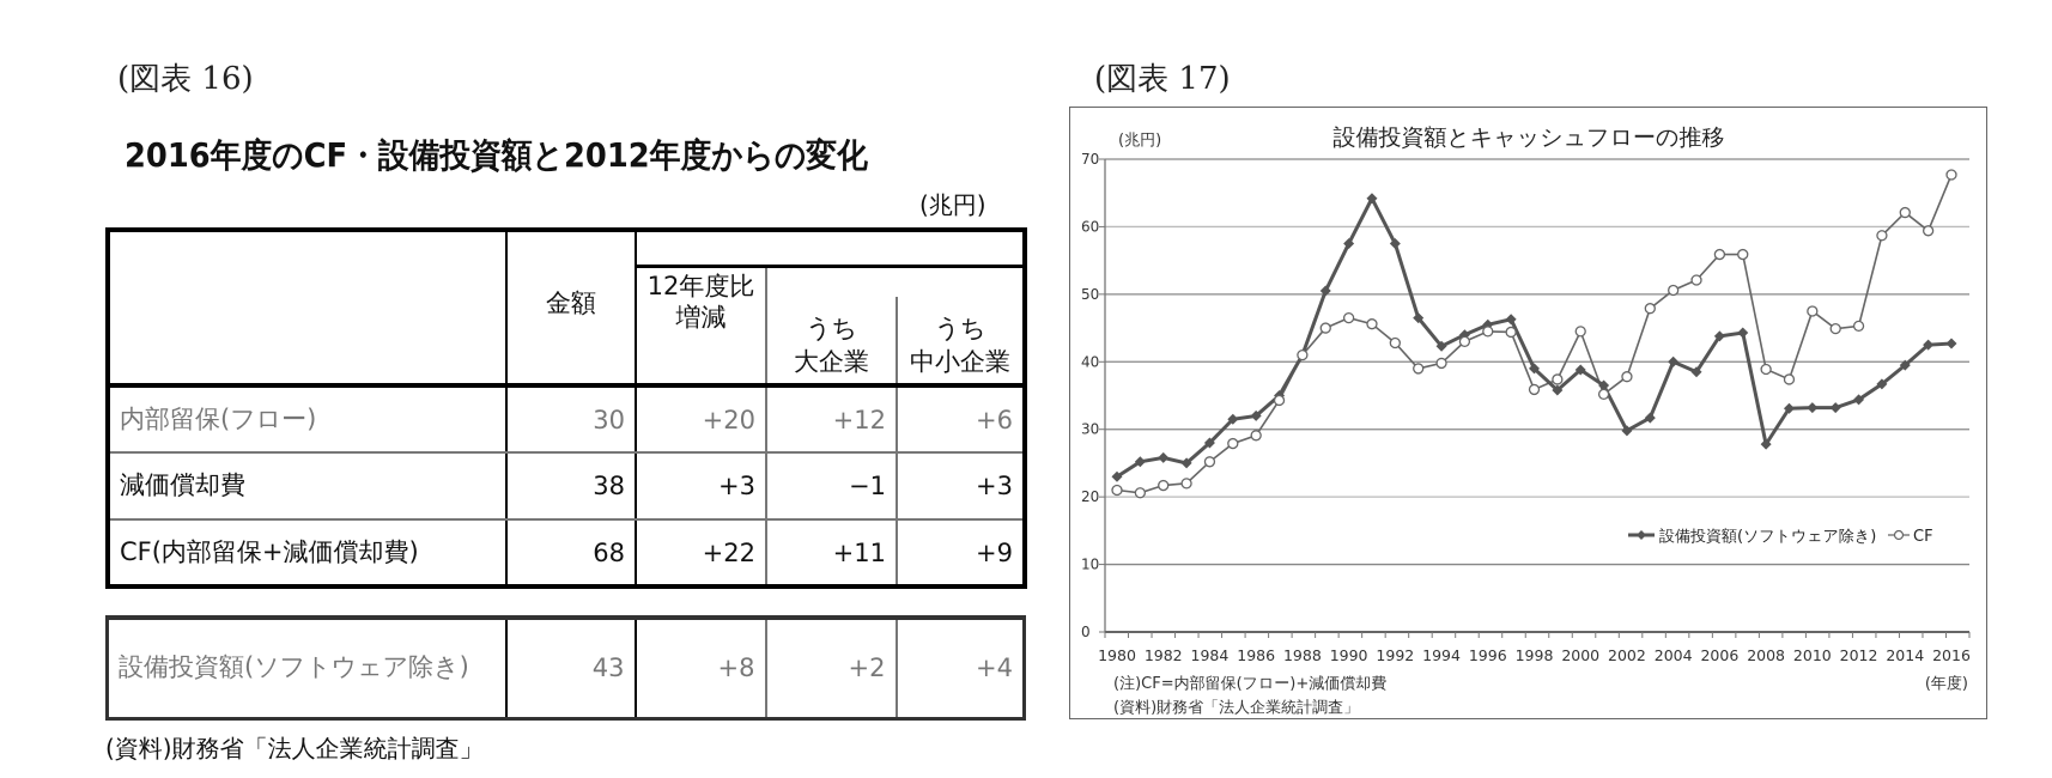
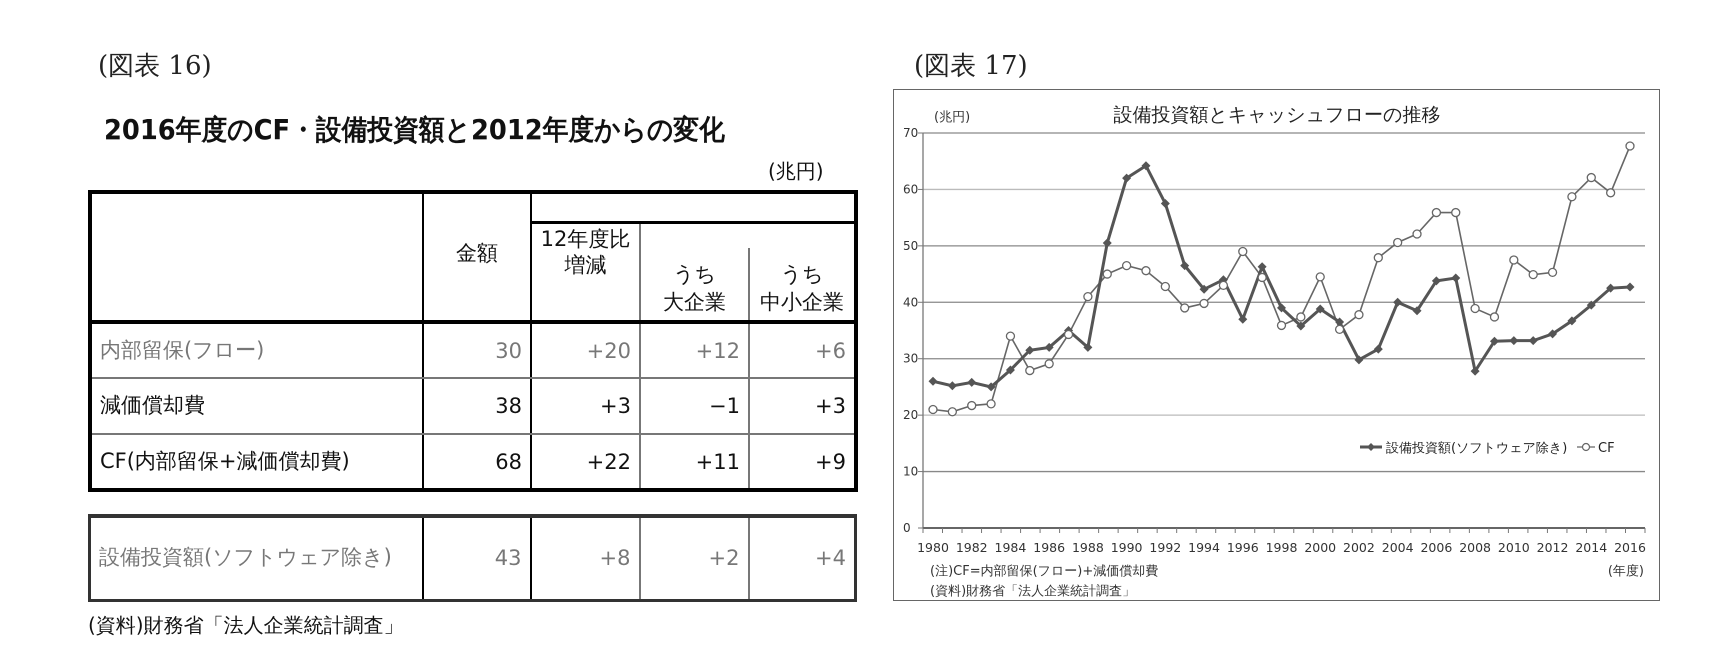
設備投資額(ソフトウェア除き)/1980: 23 -> 26
CF/1984: 25 -> 34
設備投資額(ソフトウェア除き)/1988: 41 -> 32
設備投資額(ソフトウェア除き)/1990: 58 -> 62
設備投資額(ソフトウェア除き)/1996: 46 -> 37
CF/1996: 44 -> 49
